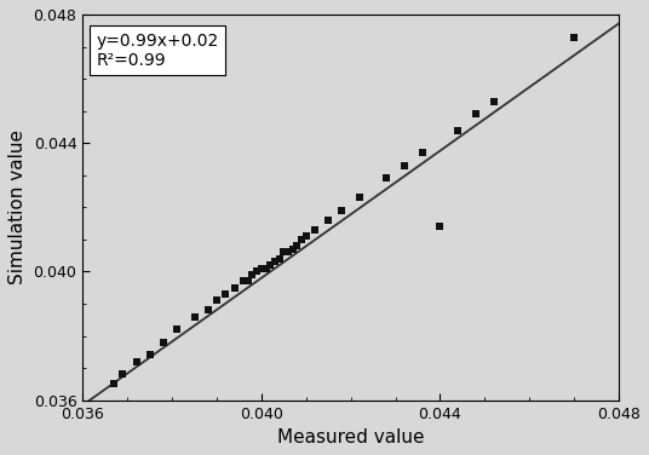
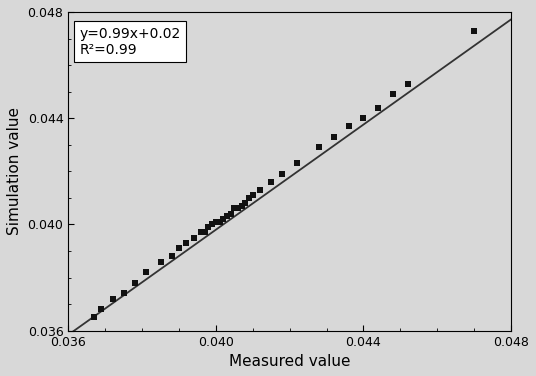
0.044: 0.0414 -> 0.0440
